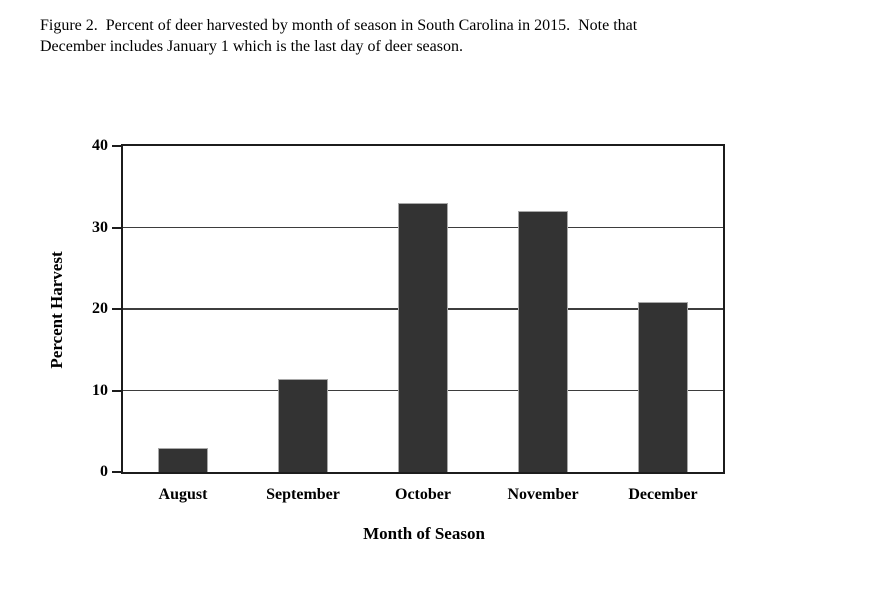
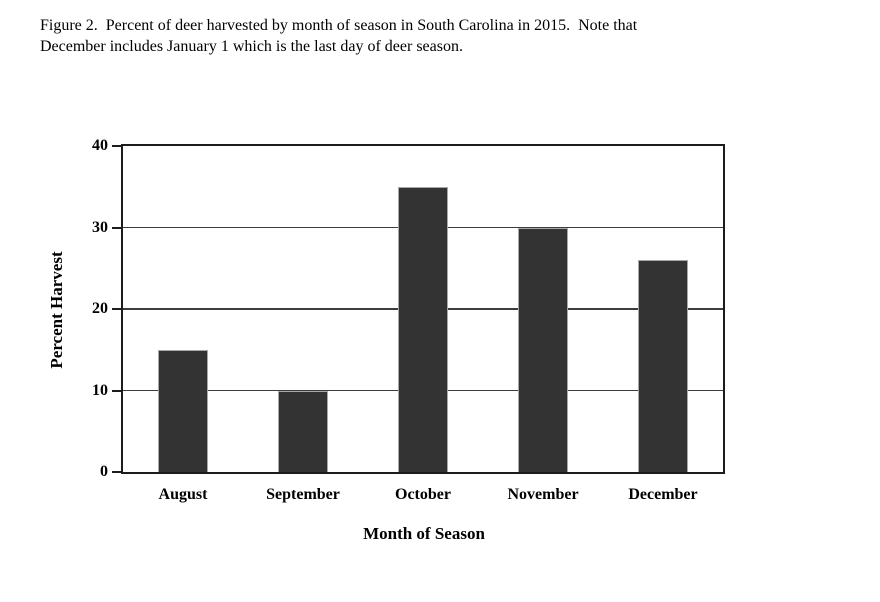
August: 3 -> 15
September: 11 -> 10
October: 33 -> 35
November: 32 -> 30
December: 21 -> 26
